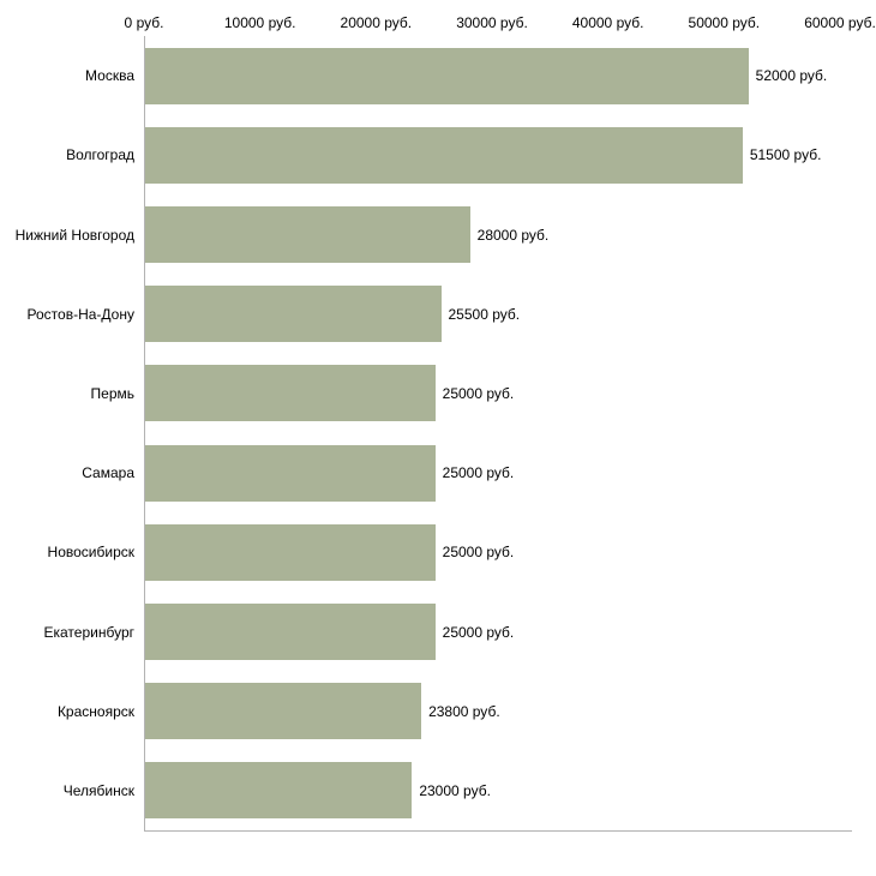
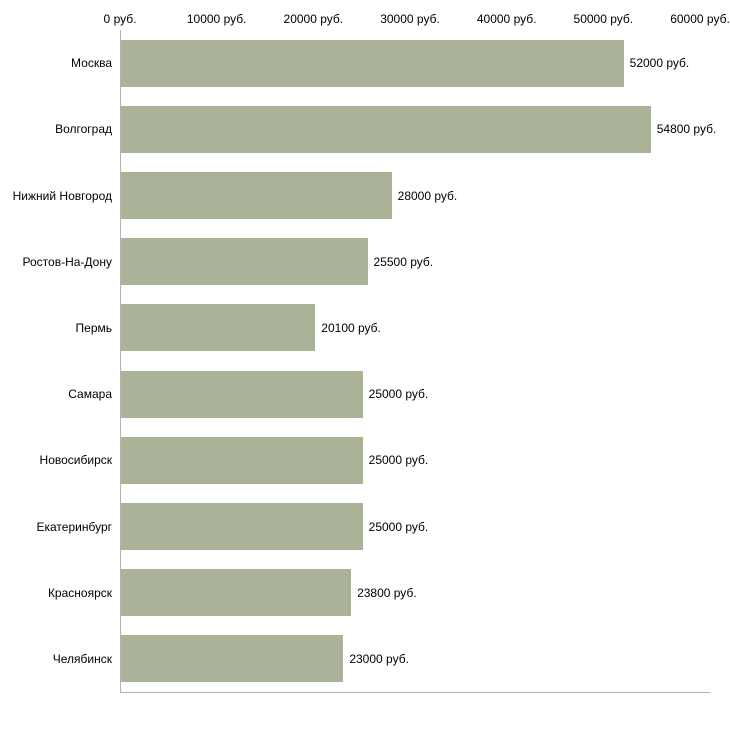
Волгоград: 51500 -> 54800
Пермь: 25000 -> 20100
